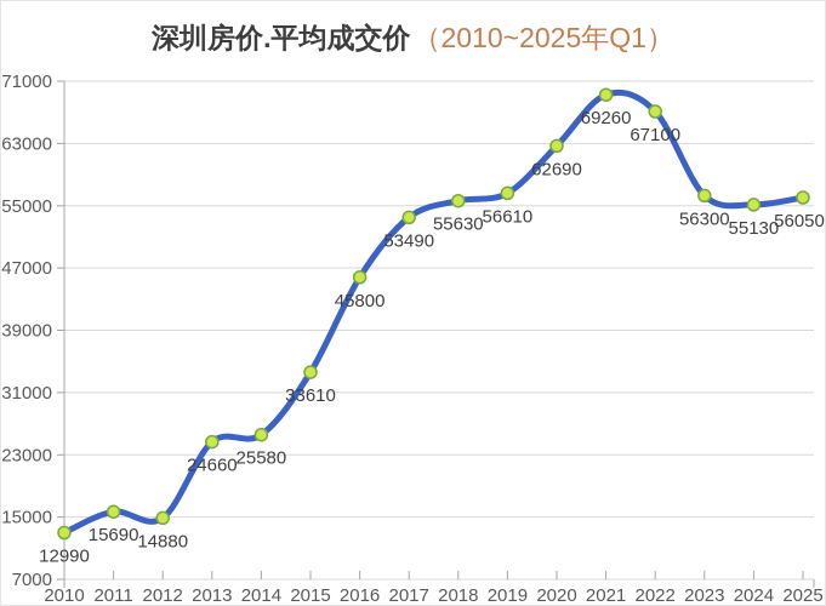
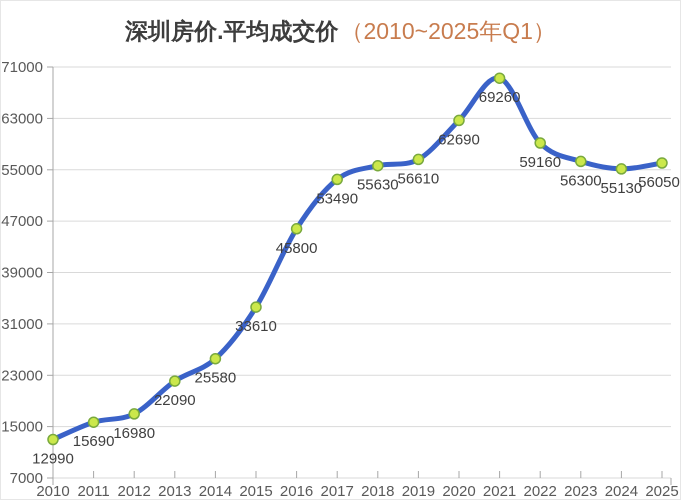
2012: 14880 -> 16980
2013: 24660 -> 22090
2022: 67100 -> 59160
